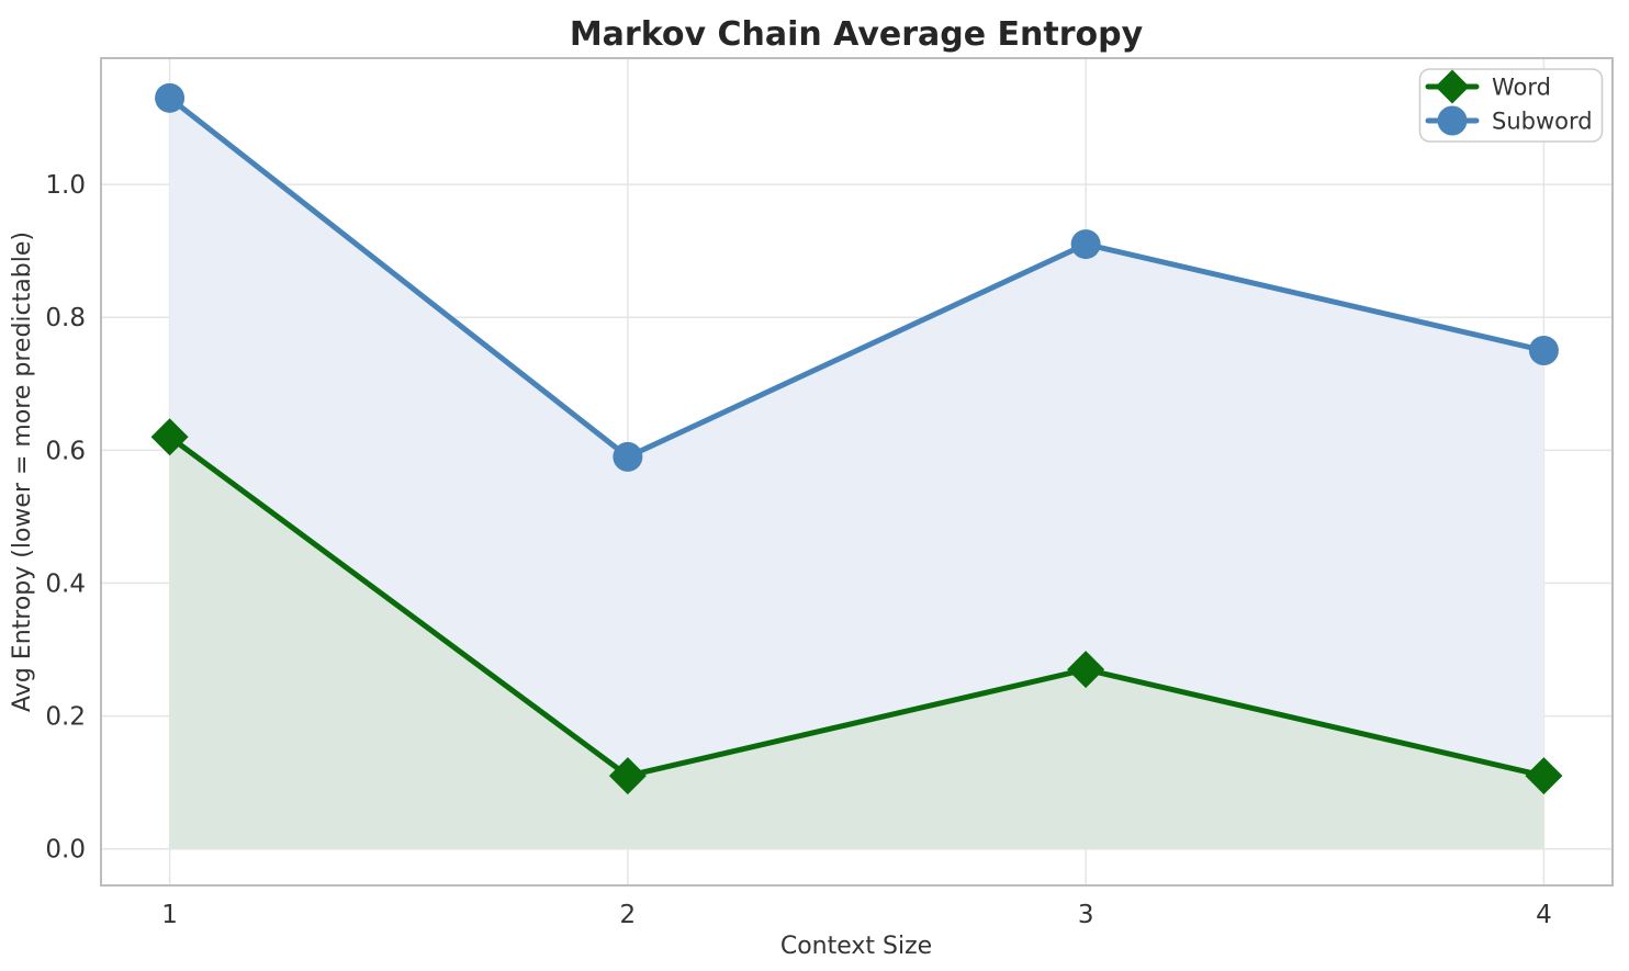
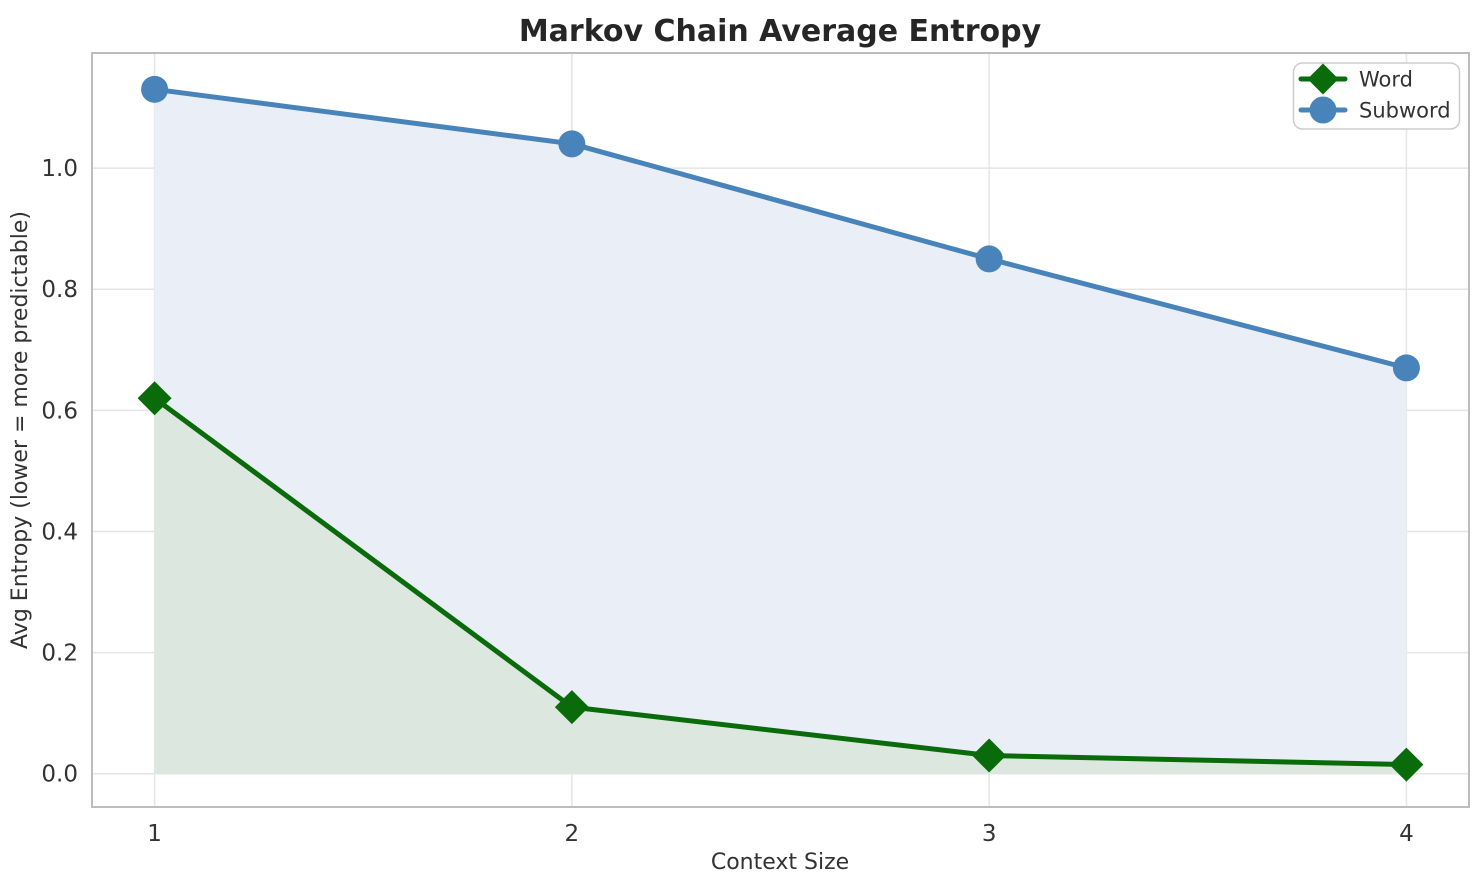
Subword/2: 0.59 -> 1.04
Word/3: 0.27 -> 0.03
Subword/3: 0.91 -> 0.85
Word/4: 0.11 -> 0.01
Subword/4: 0.75 -> 0.67
